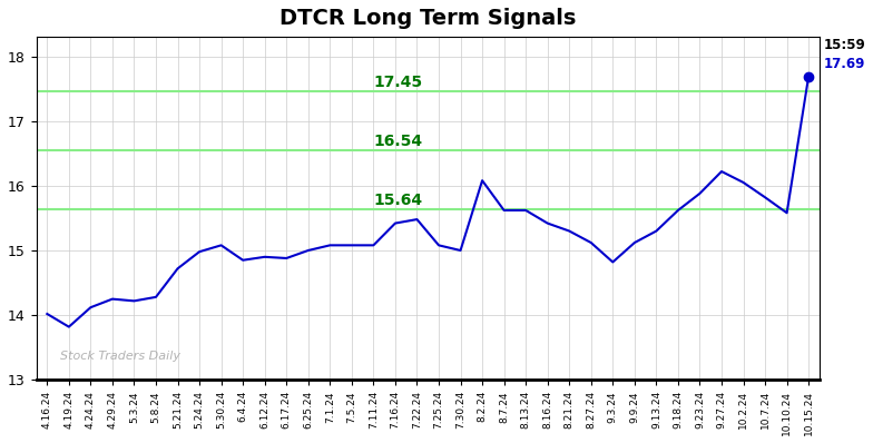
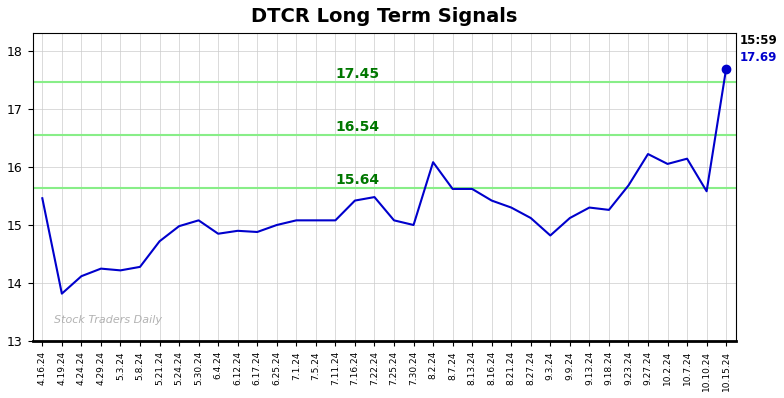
4.16.24: 14.02 -> 15.46
9.18.24: 15.62 -> 15.26
9.23.24: 15.88 -> 15.68
10.7.24: 15.82 -> 16.14
